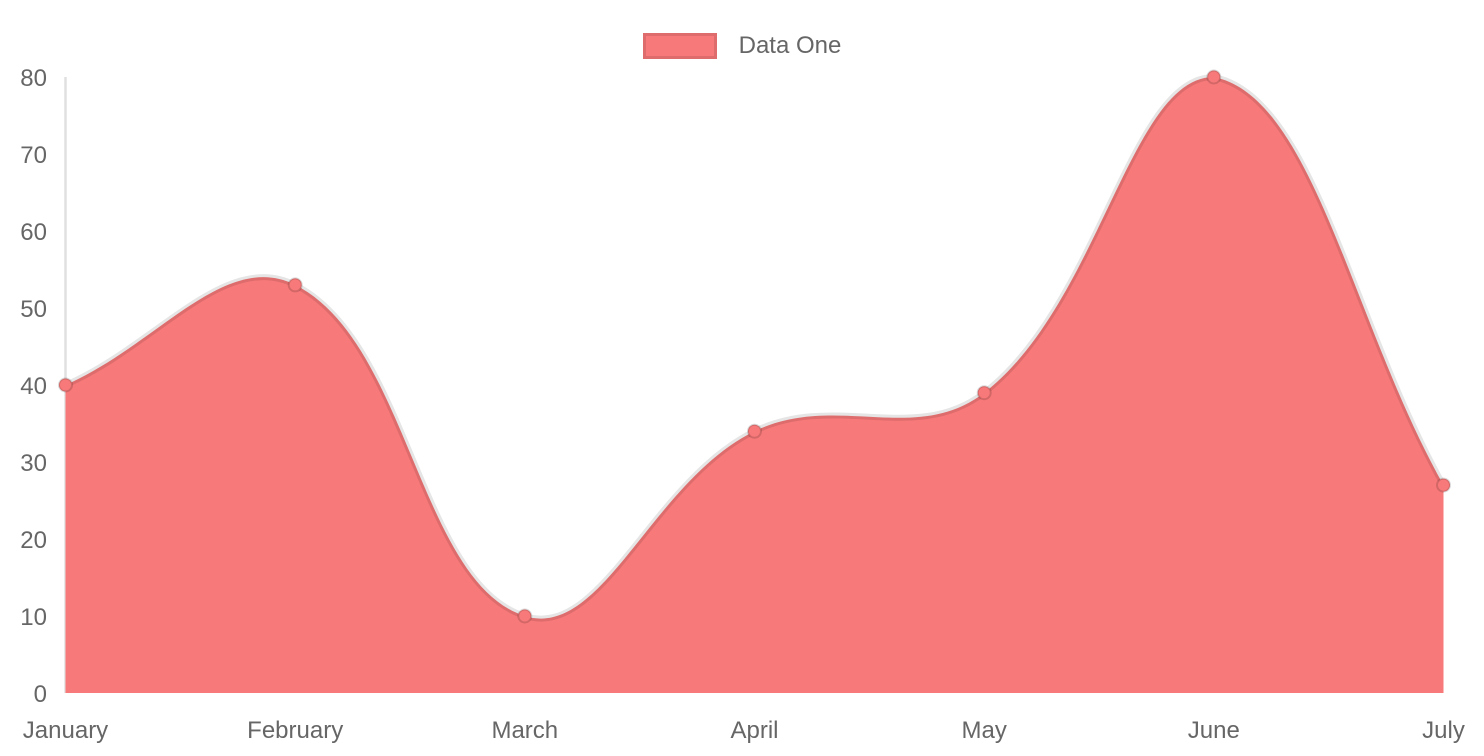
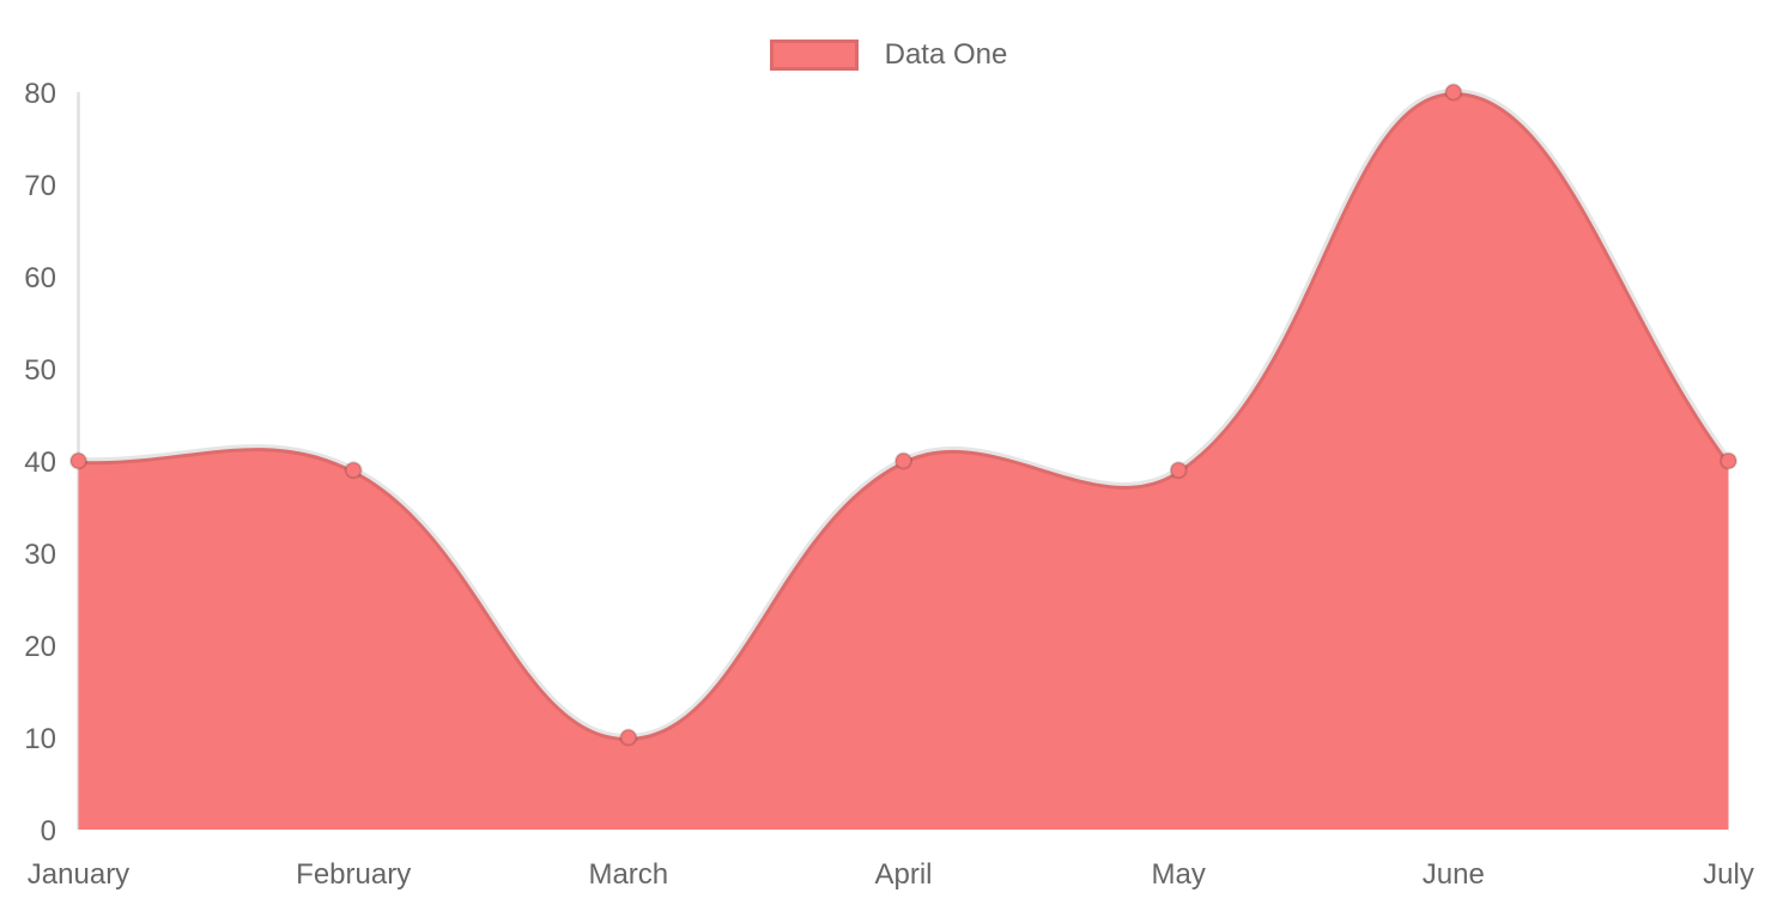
February: 53 -> 39
April: 34 -> 40
July: 27 -> 40
